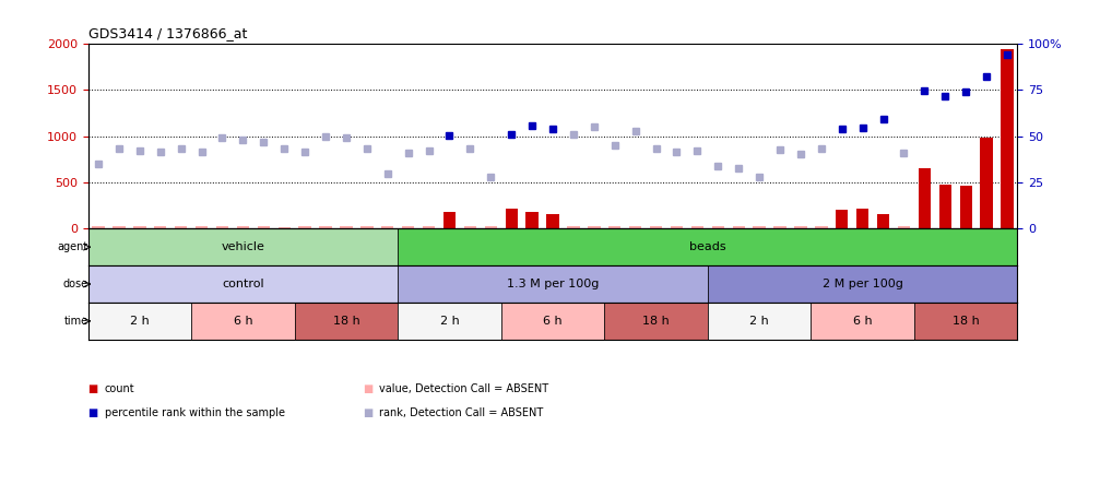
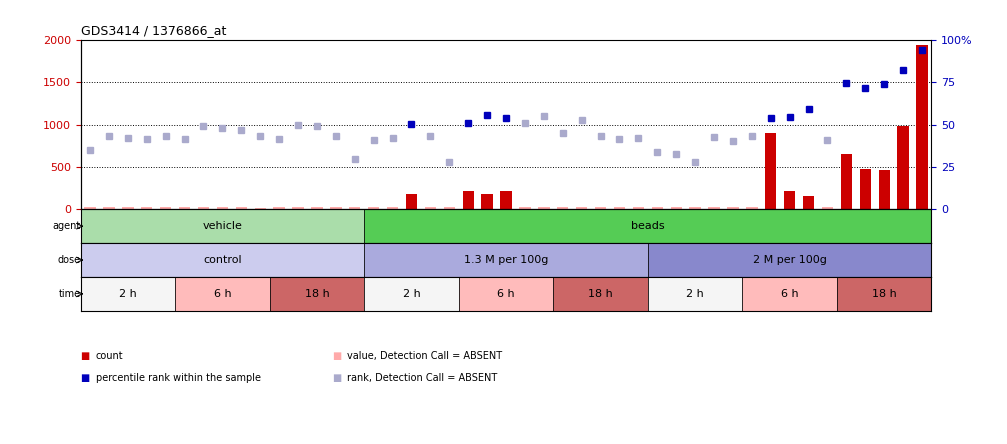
GSM141592: 160 -> 220
GSM141596: 200 -> 900
